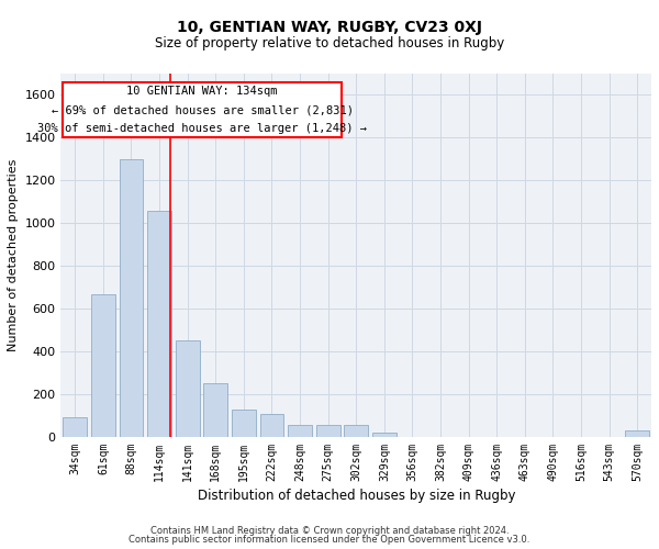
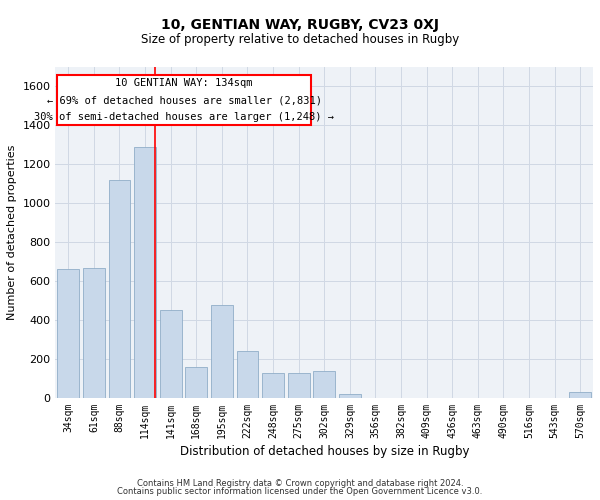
34sqm: 90 -> 660
88sqm: 1300 -> 1120
114sqm: 1060 -> 1290
168sqm: 250 -> 160
195sqm: 130 -> 480
222sqm: 110 -> 240
248sqm: 60 -> 130
275sqm: 60 -> 130
302sqm: 60 -> 140
